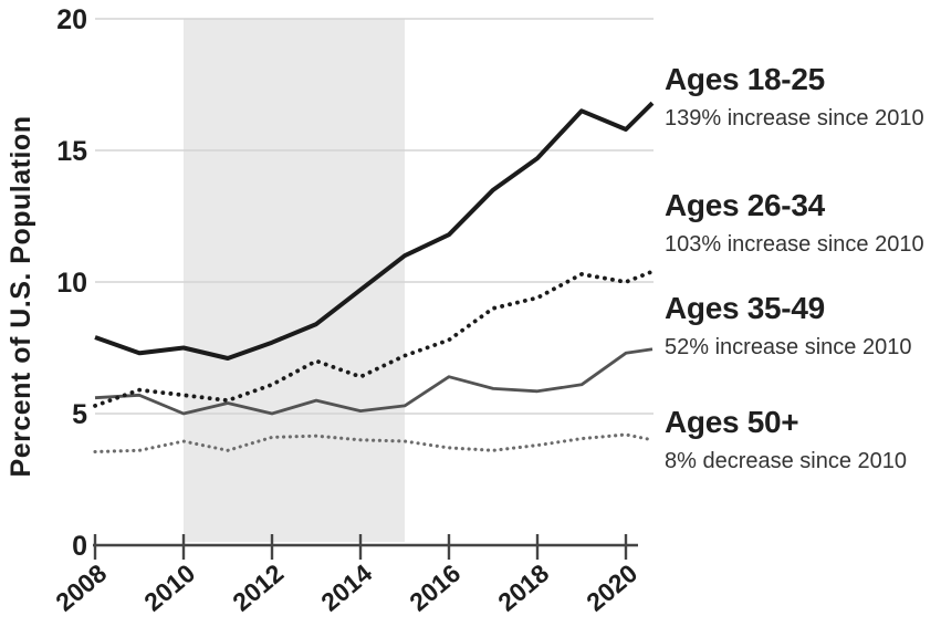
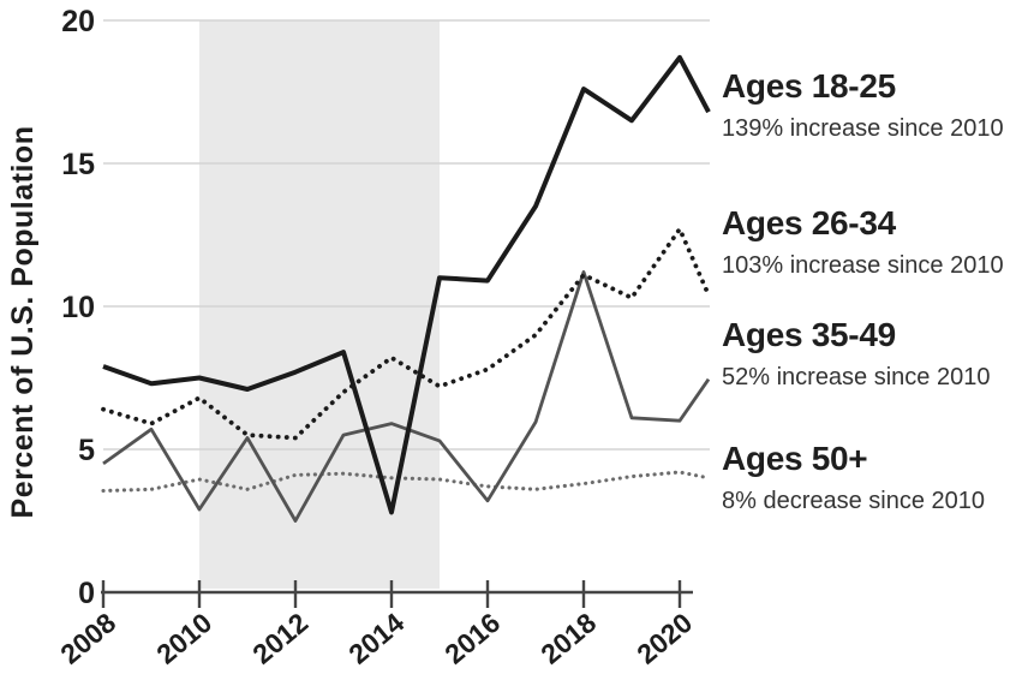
Ages 26-34/2008: 5.3 -> 6.4
Ages 35-49/2008: 5.6 -> 4.5
Ages 26-34/2010: 5.7 -> 6.8
Ages 35-49/2010: 5.0 -> 2.9
Ages 26-34/2012: 6.1 -> 5.4
Ages 35-49/2012: 5.0 -> 2.5
Ages 18-25/2014: 9.7 -> 2.8
Ages 26-34/2014: 6.4 -> 8.2
Ages 35-49/2014: 5.1 -> 5.9
Ages 18-25/2016: 11.8 -> 10.9
Ages 35-49/2016: 6.4 -> 3.2
Ages 18-25/2018: 14.7 -> 17.6
Ages 26-34/2018: 9.4 -> 11.1
Ages 35-49/2018: 5.8 -> 11.2
Ages 18-25/2020: 15.8 -> 18.7
Ages 26-34/2020: 10.0 -> 12.7
Ages 35-49/2020: 7.3 -> 6.0
